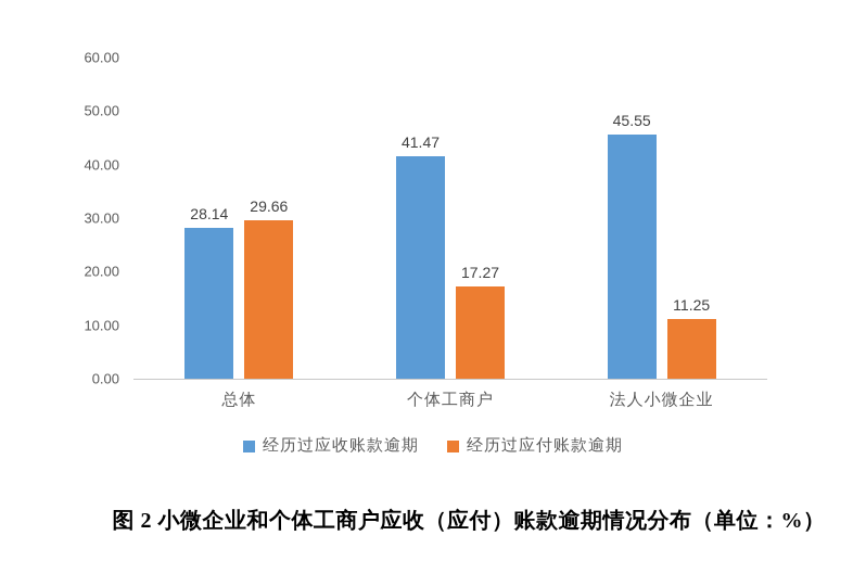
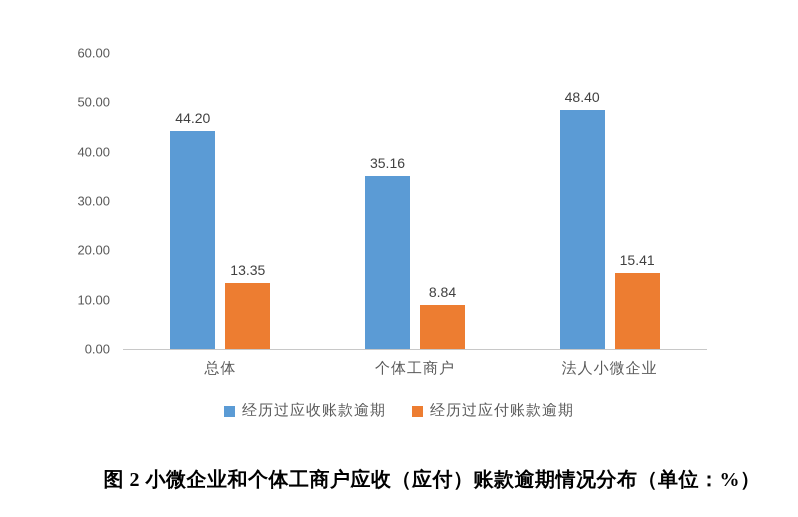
经历过应收账款逾期/总体: 28.14 -> 44.20
经历过应付账款逾期/总体: 29.66 -> 13.35
经历过应收账款逾期/个体工商户: 41.47 -> 35.16
经历过应付账款逾期/个体工商户: 17.27 -> 8.84
经历过应收账款逾期/法人小微企业: 45.55 -> 48.40
经历过应付账款逾期/法人小微企业: 11.25 -> 15.41
